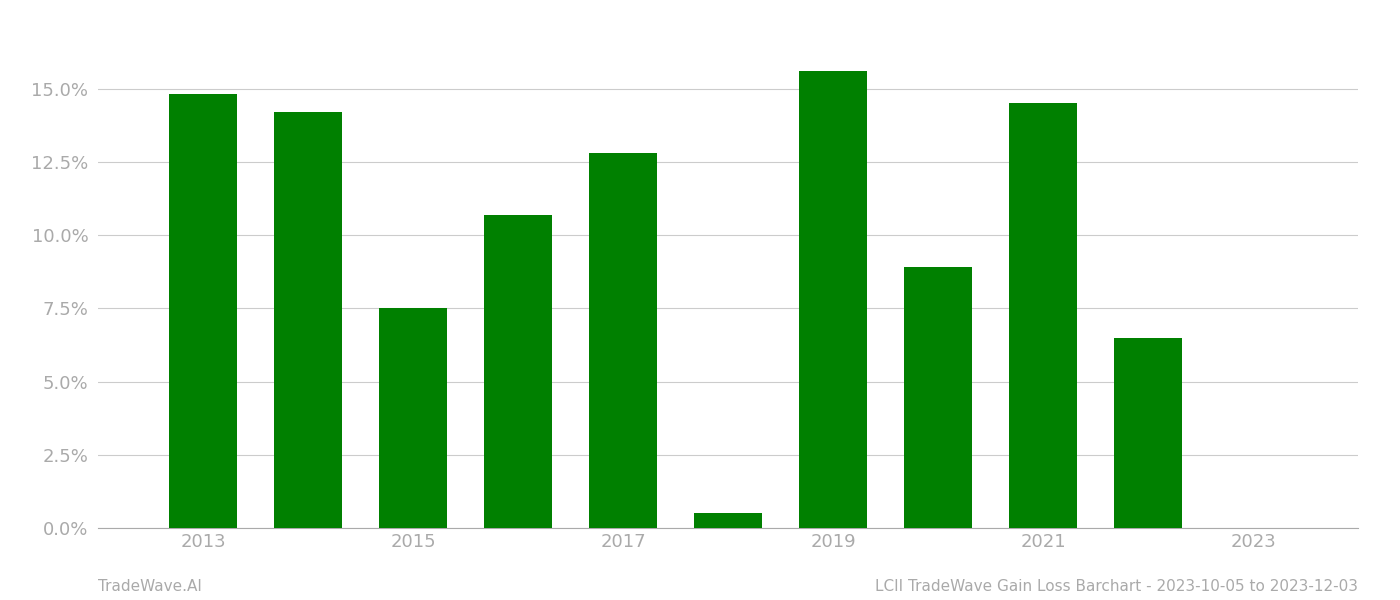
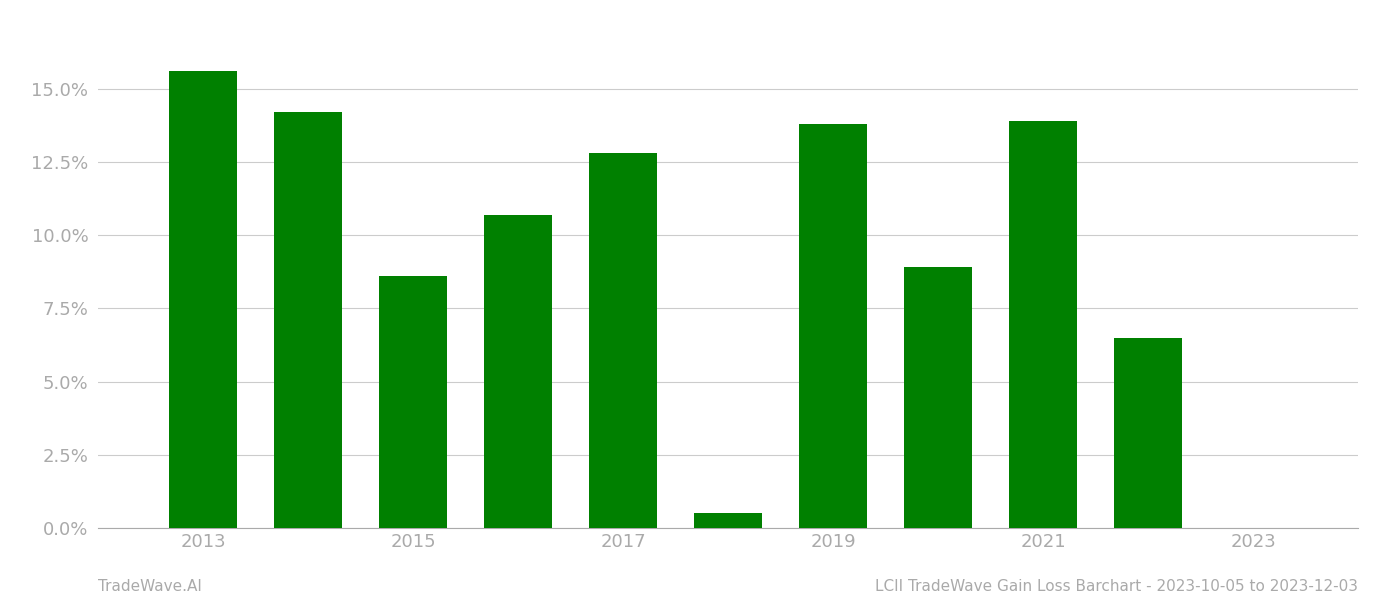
2013: 14.8% -> 15.6%
2015: 7.5% -> 8.6%
2019: 15.6% -> 13.8%
2021: 14.5% -> 13.9%
